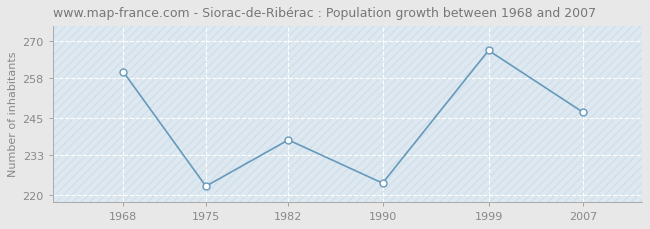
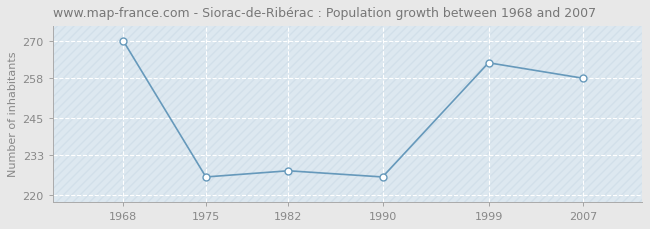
1968: 260 -> 270
1975: 223 -> 226
1982: 238 -> 228
1990: 224 -> 226
1999: 267 -> 263
2007: 247 -> 258
